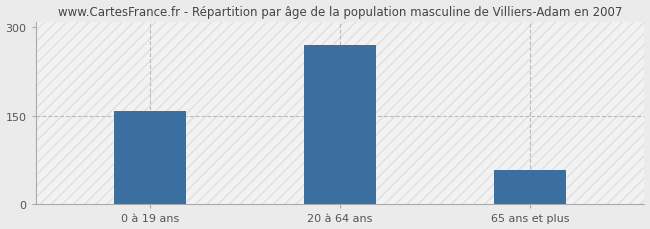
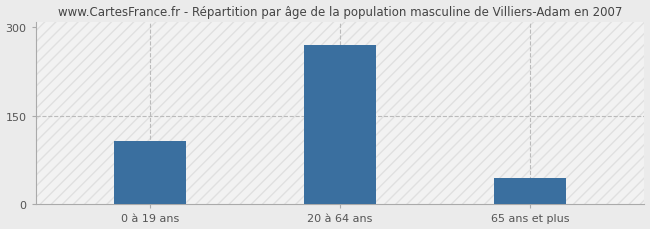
0 à 19 ans: 158 -> 108
65 ans et plus: 58 -> 45
